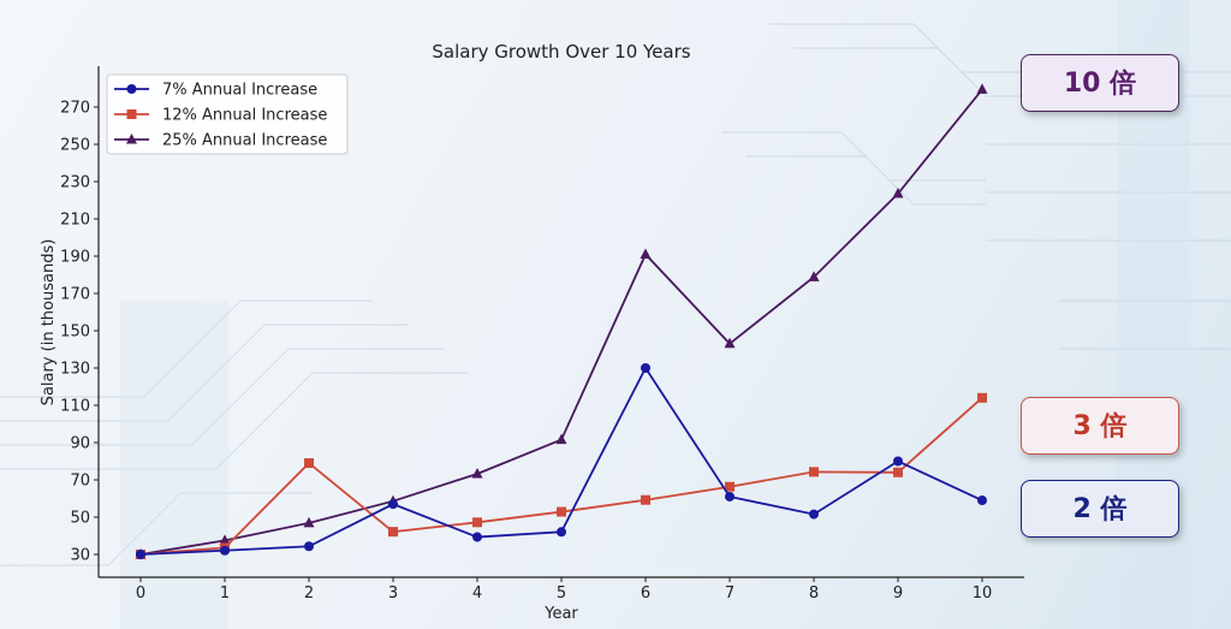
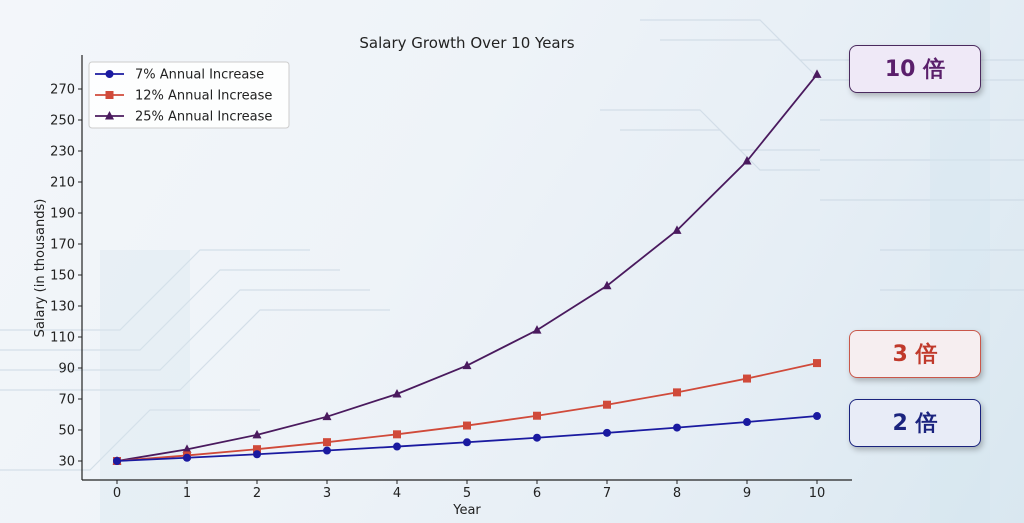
12% Annual Increase/2: 79 -> 38
7% Annual Increase/3: 57 -> 37
7% Annual Increase/6: 130 -> 45
25% Annual Increase/6: 191 -> 114
7% Annual Increase/7: 61 -> 48
7% Annual Increase/9: 80 -> 55
12% Annual Increase/9: 74 -> 83
12% Annual Increase/10: 114 -> 93
